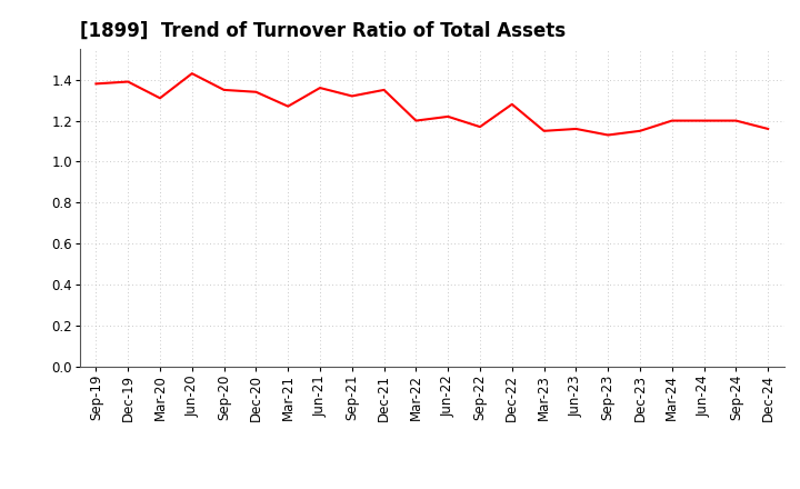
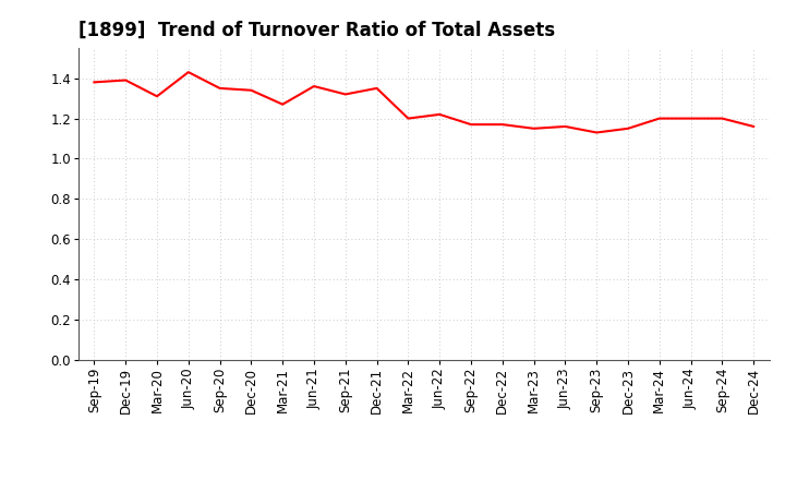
Dec-22: 1.28 -> 1.17
